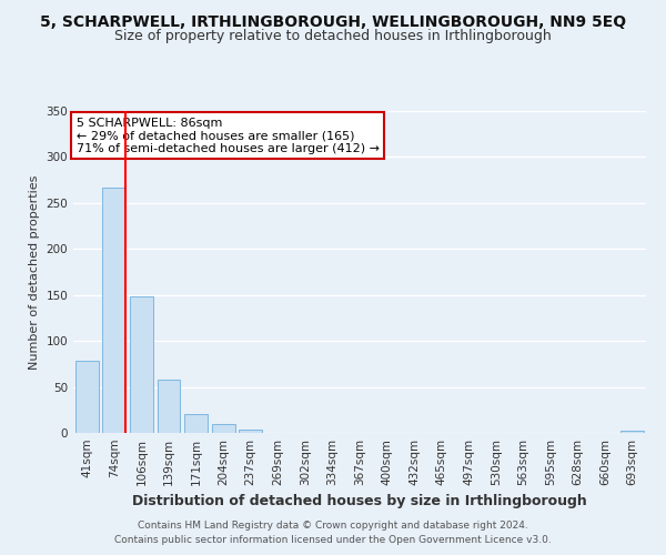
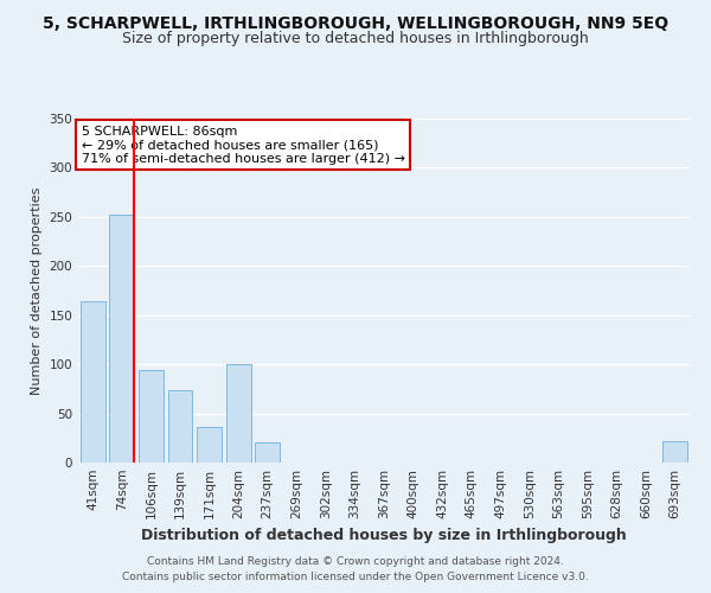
41sqm: 78 -> 164
74sqm: 267 -> 252
106sqm: 149 -> 94
139sqm: 58 -> 74
171sqm: 20 -> 36
204sqm: 10 -> 100
237sqm: 4 -> 20
693sqm: 3 -> 22
